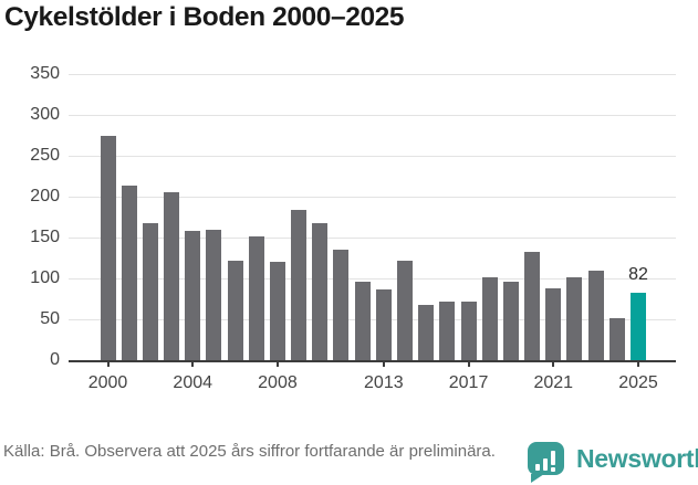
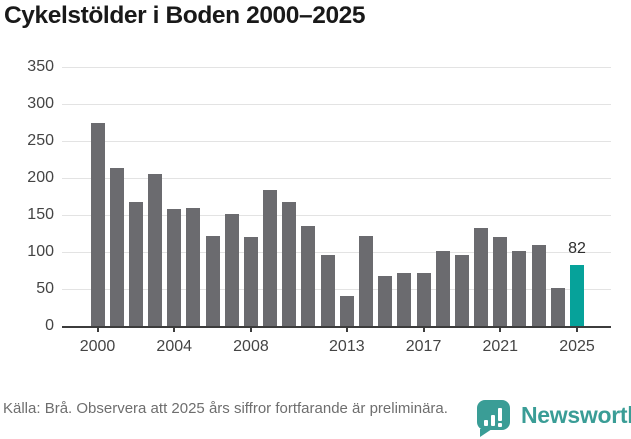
2013: 90 -> 40
2021: 90 -> 120
